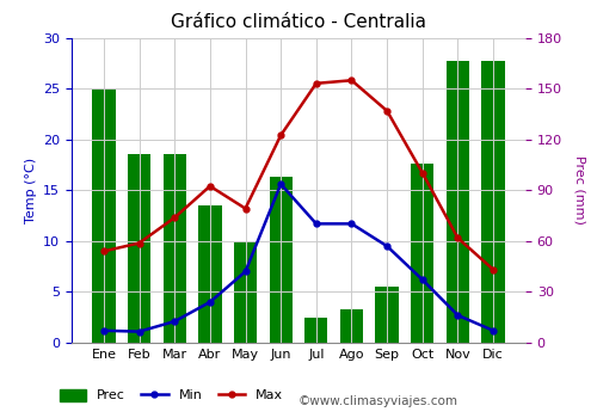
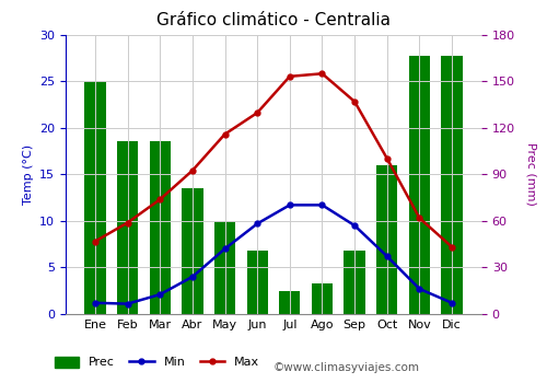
Max/Ene: 9.0 -> 7.8
Max/May: 13.2 -> 19.3
Prec/Jun: 98 -> 41
Min/Jun: 15.6 -> 9.7
Max/Jun: 20.4 -> 21.6
Prec/Sep: 33 -> 41
Prec/Oct: 106 -> 96
